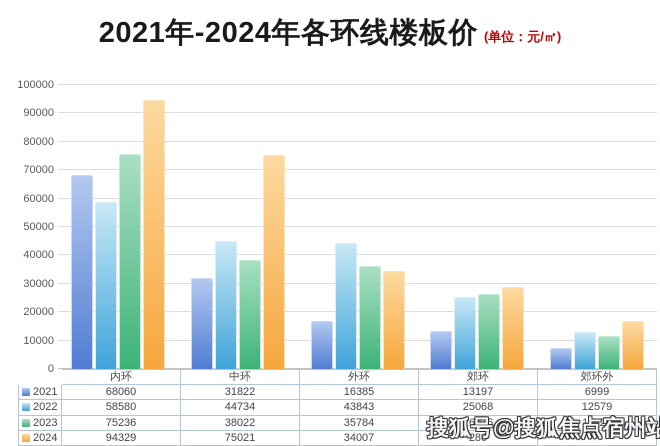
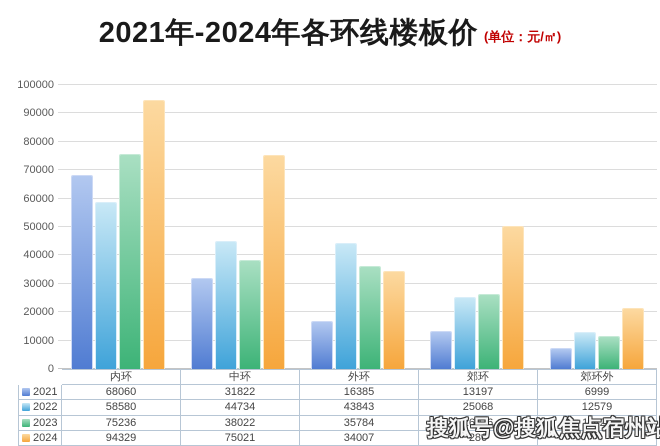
2024/郊环: 29000 -> 50000
2024/郊环外: 16000 -> 21000
